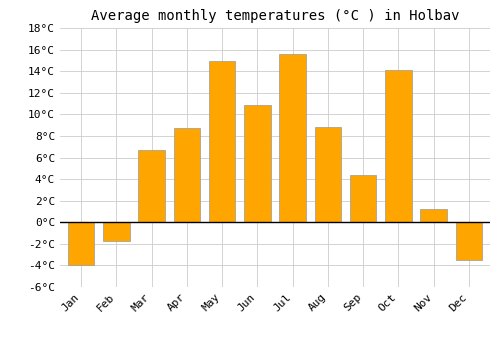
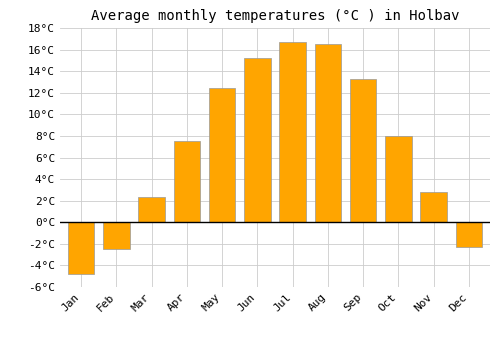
Jan: -4.0°C -> -4.8°C
Feb: -1.7°C -> -2.5°C
Mar: 6.7°C -> 2.3°C
Apr: 8.7°C -> 7.5°C
May: 14.9°C -> 12.4°C
Jun: 10.9°C -> 15.2°C
Jul: 15.6°C -> 16.7°C
Aug: 8.8°C -> 16.5°C
Sep: 4.4°C -> 13.3°C
Oct: 14.1°C -> 8.0°C
Nov: 1.2°C -> 2.8°C
Dec: -3.5°C -> -2.3°C
